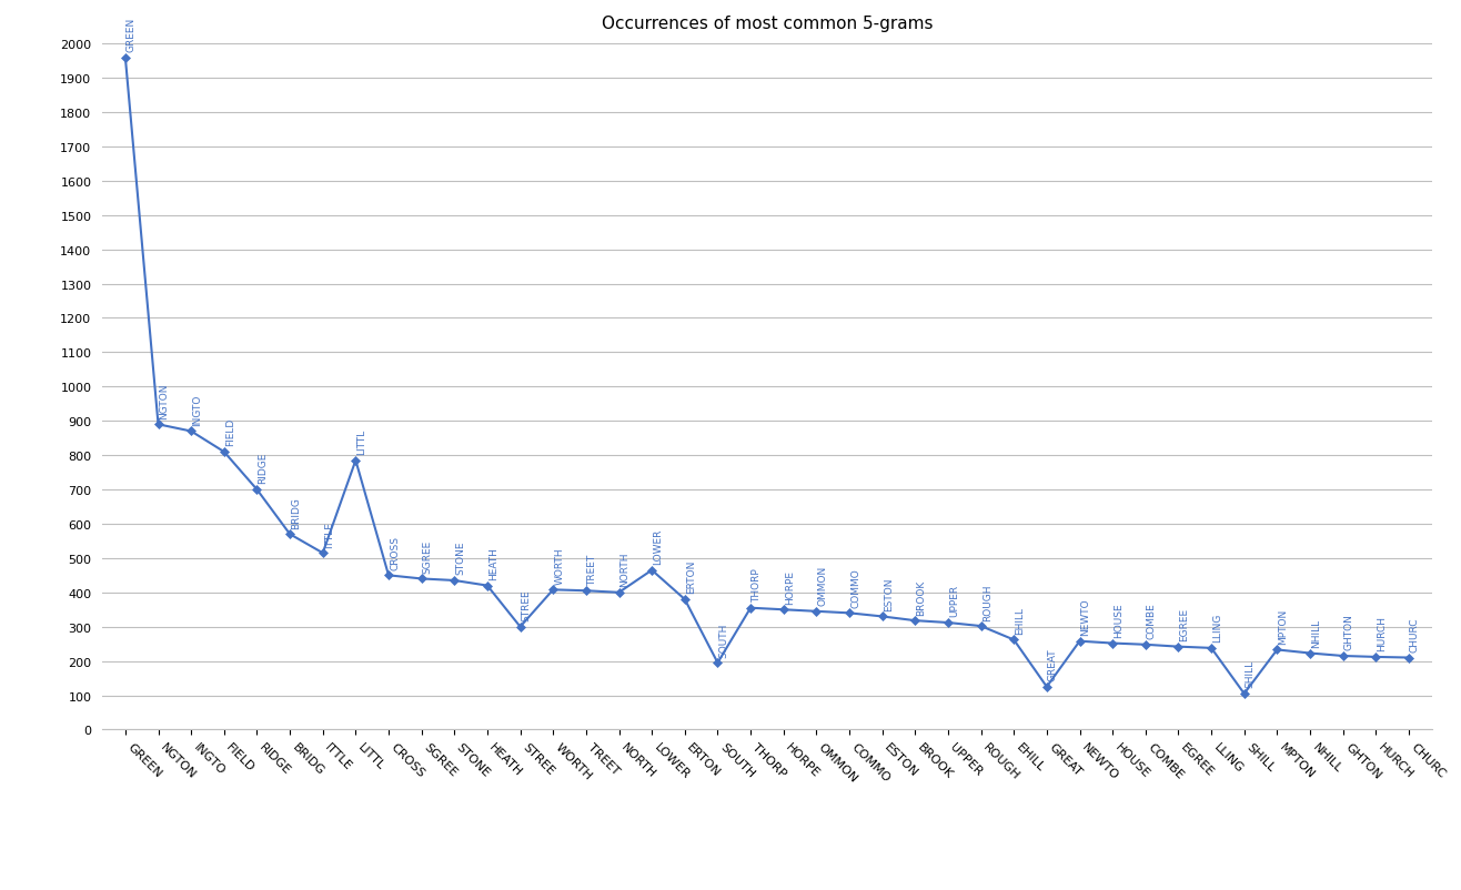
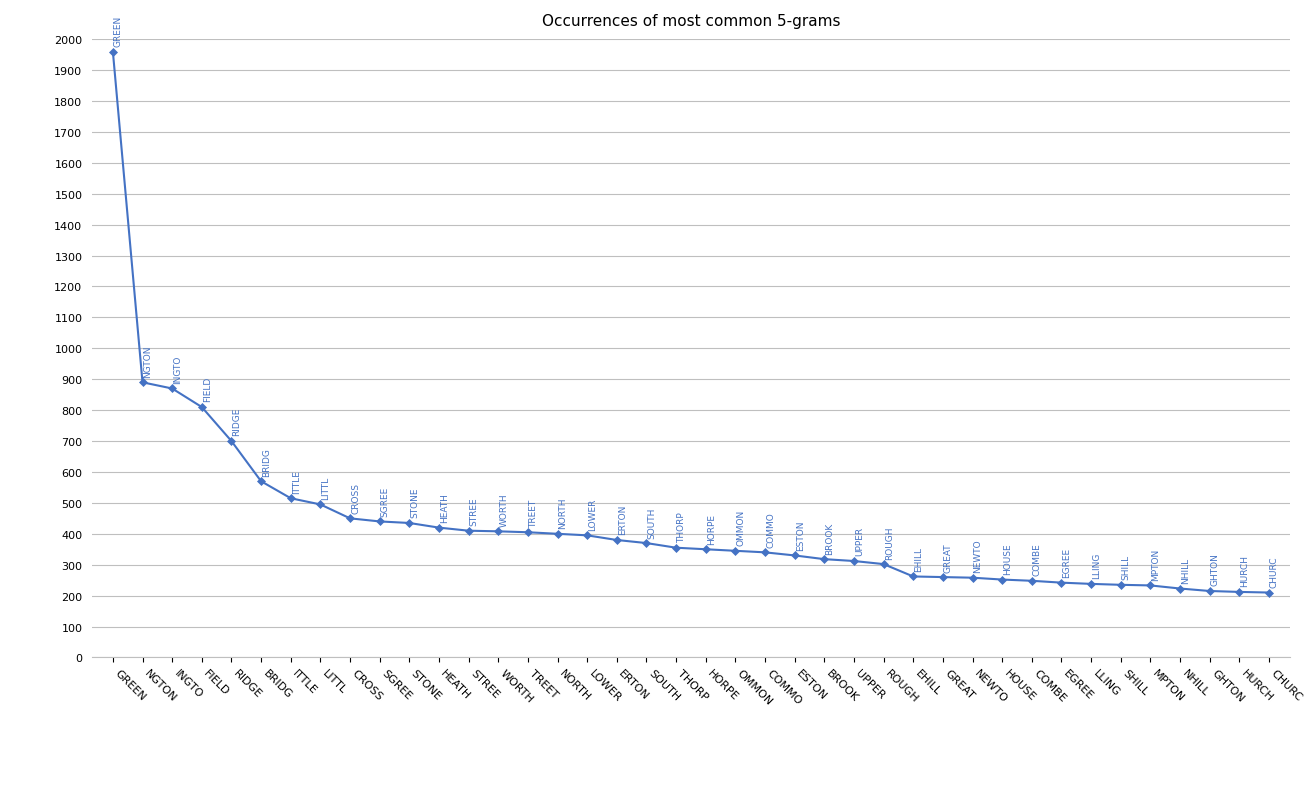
LITTL: 785 -> 495
STREE: 300 -> 410
LOWER: 465 -> 395
SOUTH: 195 -> 370
GREAT: 125 -> 260
SHILL: 105 -> 235
